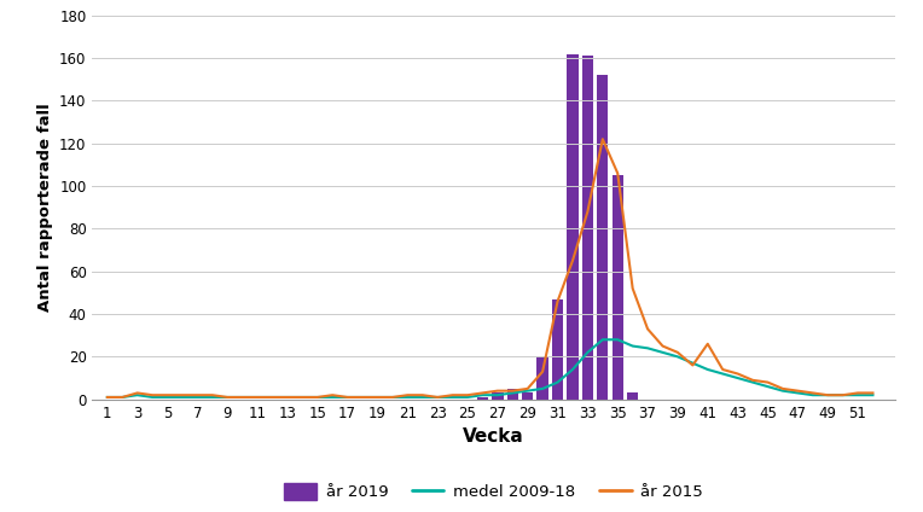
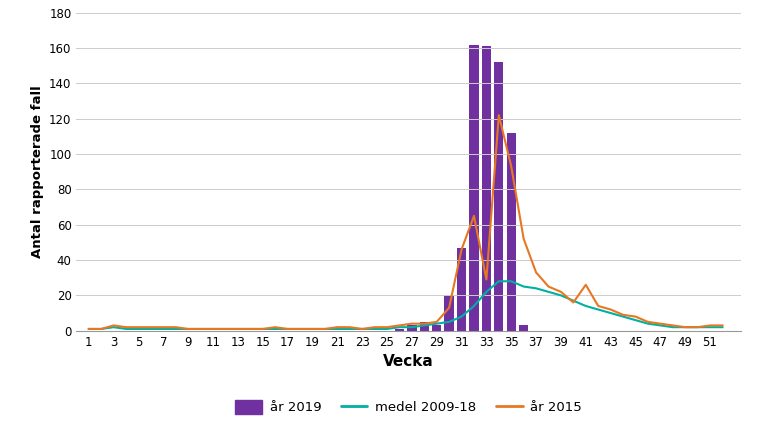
år 2015/33: 88 -> 29
år 2015/35: 106 -> 93
år 2019/35: 105 -> 112
